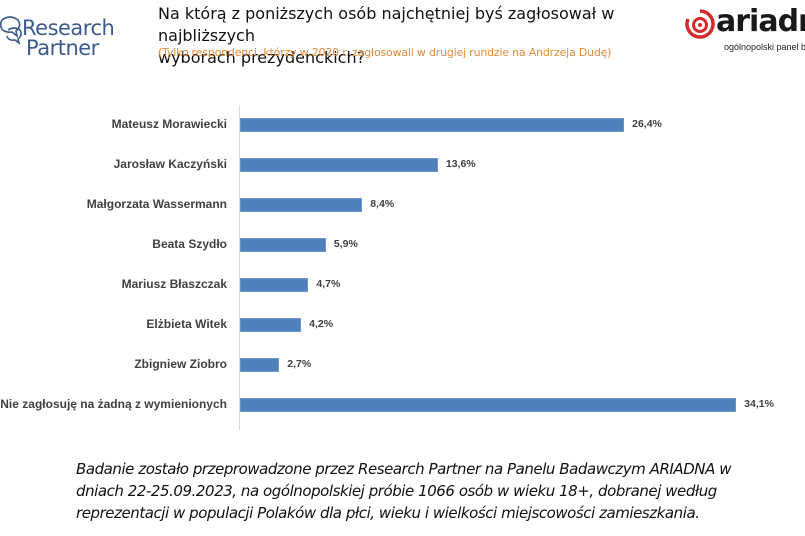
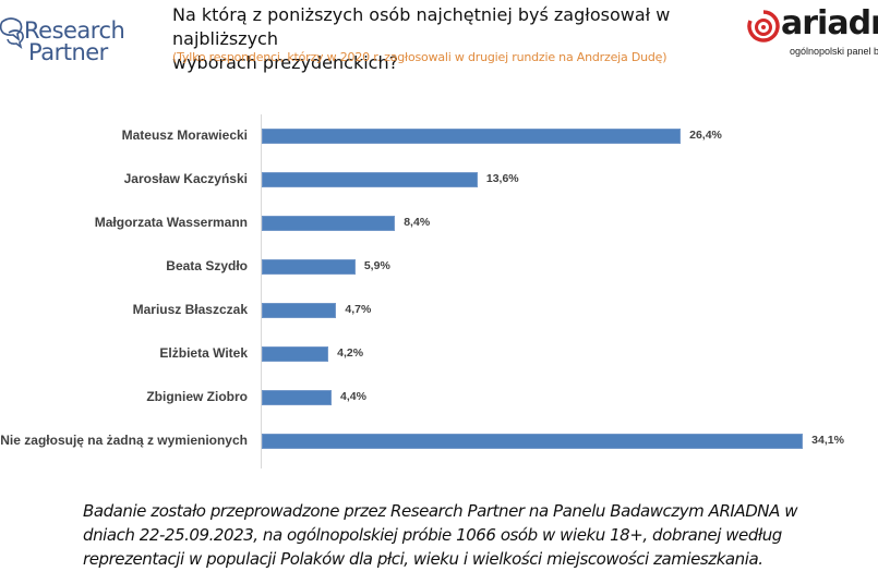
Zbigniew Ziobro: 2,7% -> 4,4%
